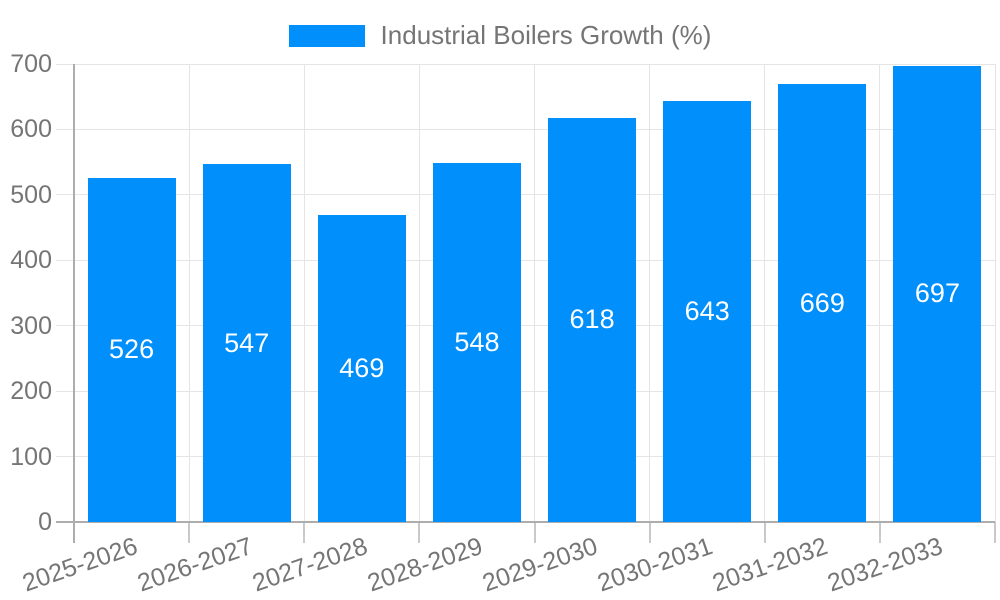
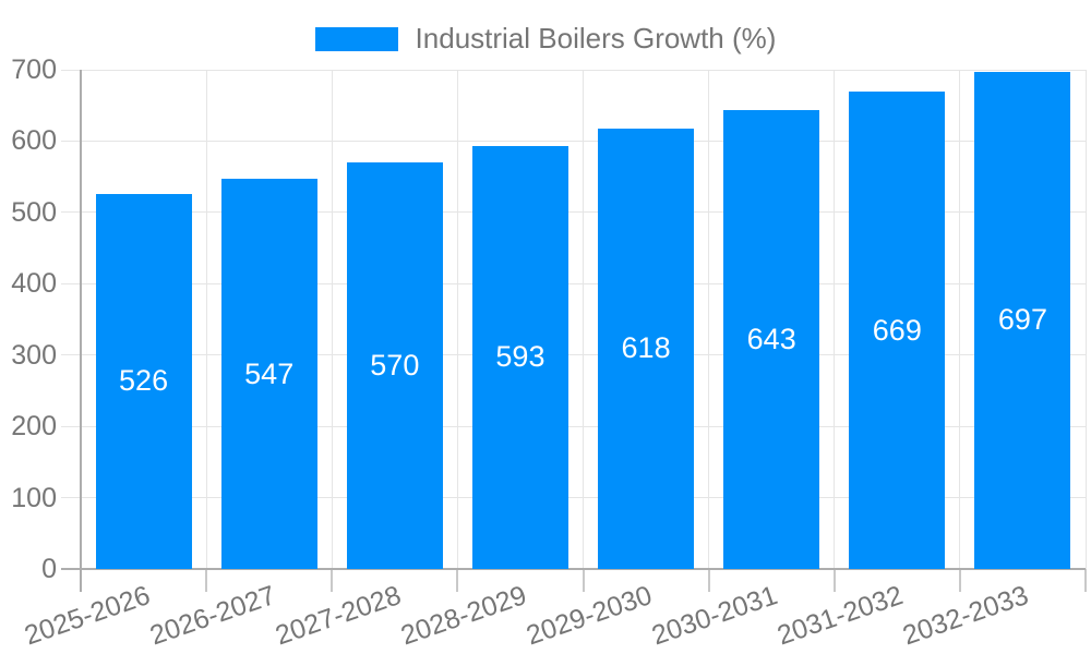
2027-2028: 469 -> 570
2028-2029: 548 -> 593
